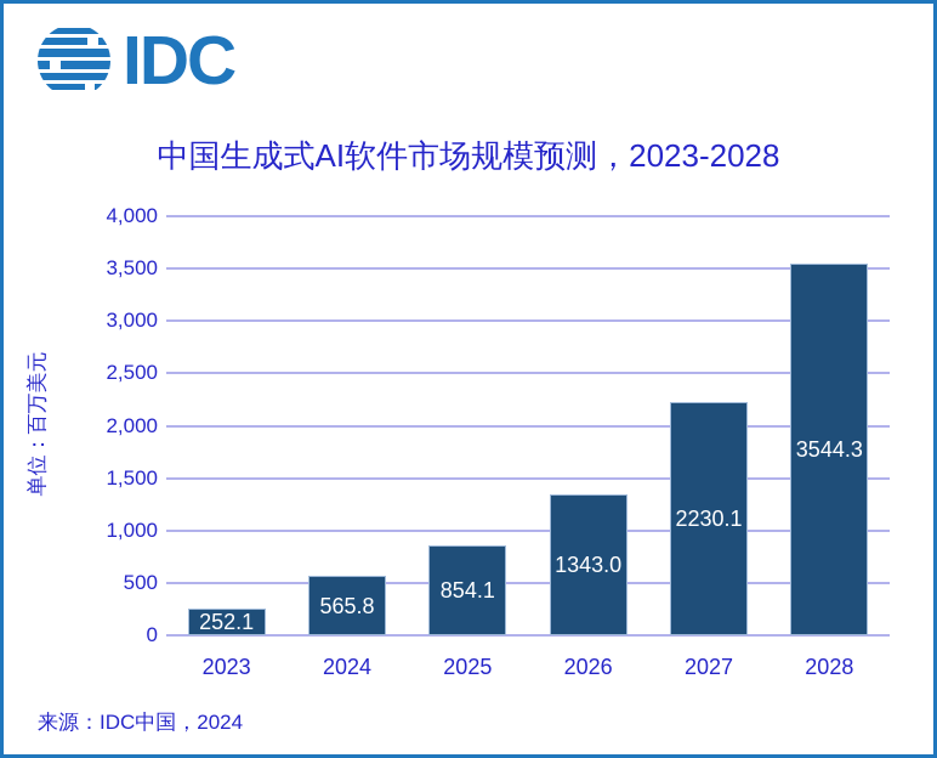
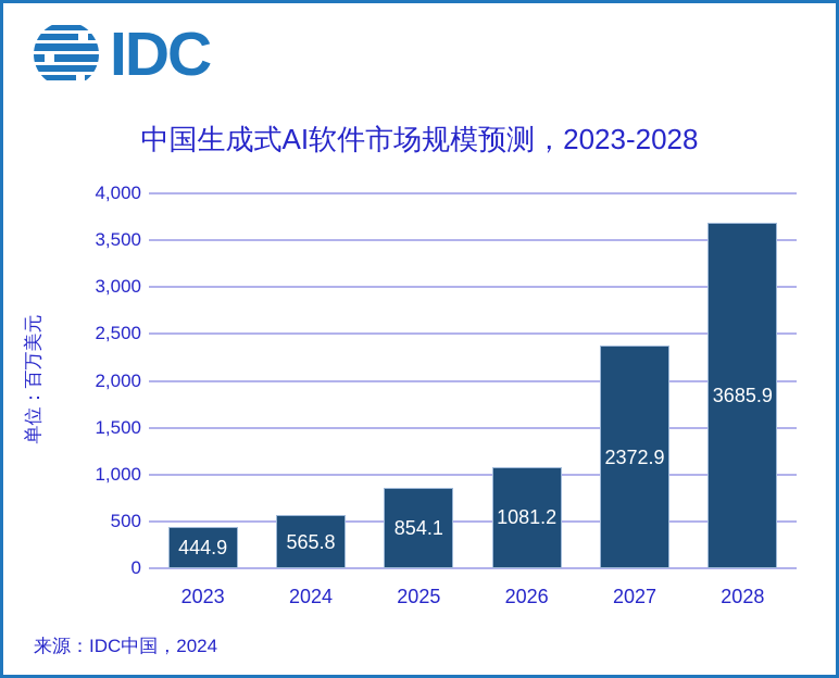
2023: 252.1 -> 444.9
2026: 1343.0 -> 1081.2
2027: 2230.1 -> 2372.9
2028: 3544.3 -> 3685.9
